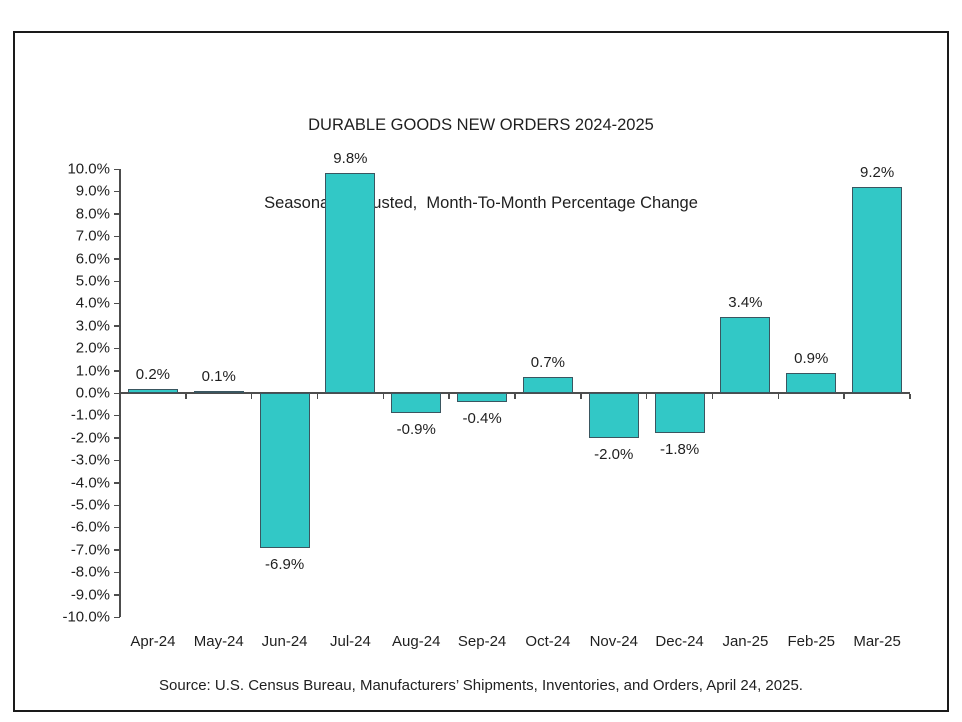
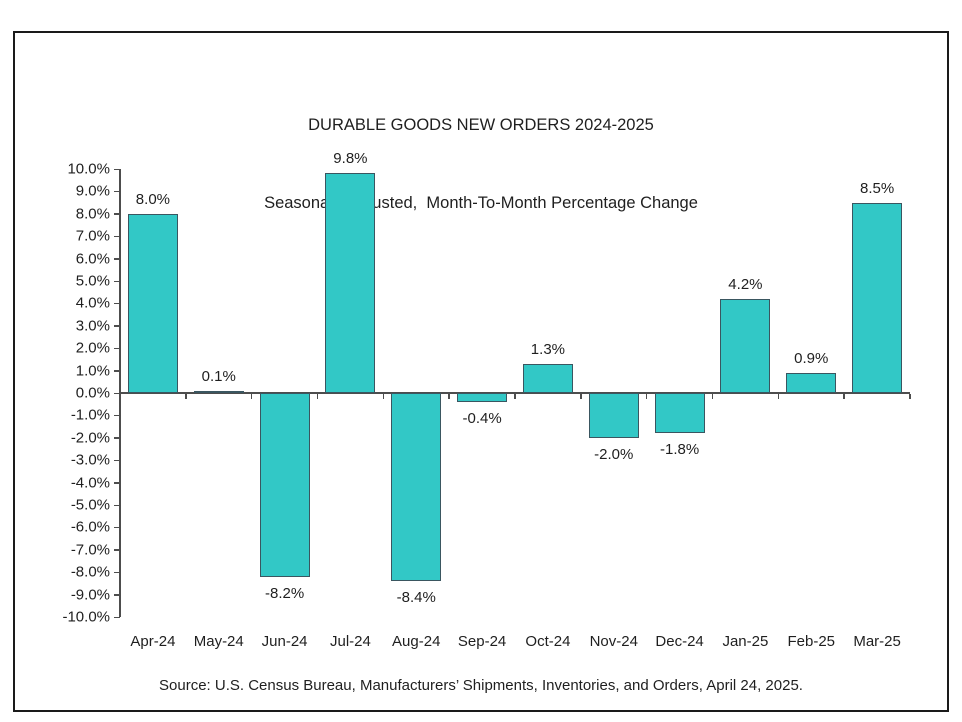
Apr-24: 0.2% -> 8.0%
Jun-24: -6.9% -> -8.2%
Aug-24: -0.9% -> -8.4%
Oct-24: 0.7% -> 1.3%
Jan-25: 3.4% -> 4.2%
Mar-25: 9.2% -> 8.5%
